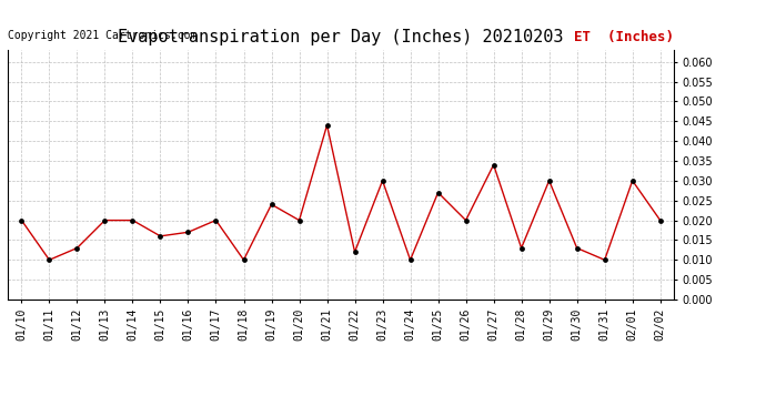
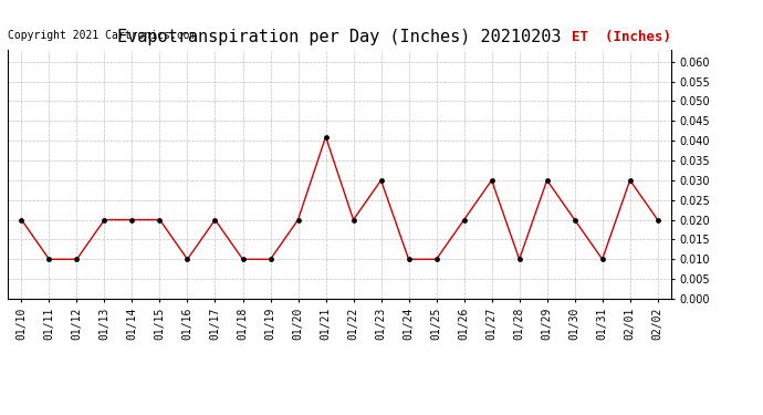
01/12: 0.013 -> 0.010
01/15: 0.016 -> 0.020
01/16: 0.017 -> 0.010
01/19: 0.024 -> 0.010
01/21: 0.044 -> 0.041
01/22: 0.012 -> 0.020
01/25: 0.027 -> 0.010
01/27: 0.034 -> 0.030
01/28: 0.013 -> 0.010
01/30: 0.013 -> 0.020
